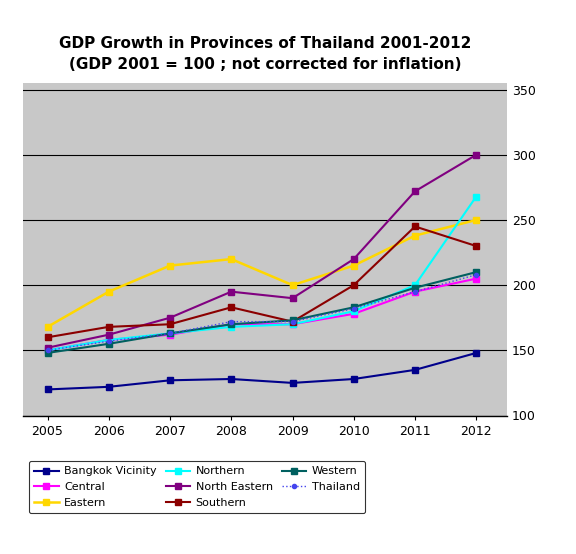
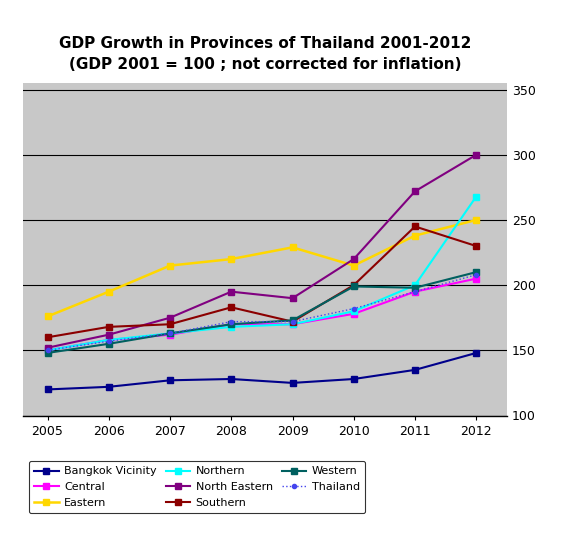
Eastern/2005: 168 -> 176
Eastern/2009: 200 -> 229
Western/2010: 183 -> 199
